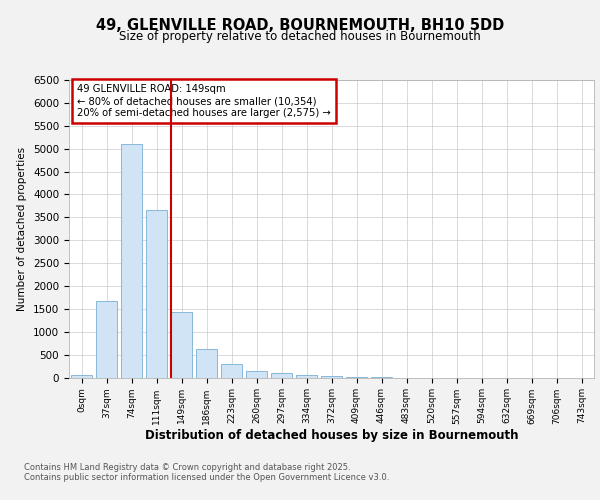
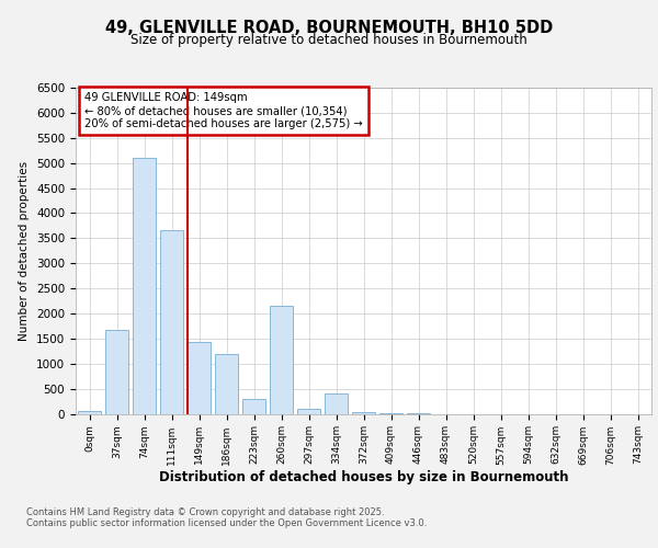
186sqm: 620 -> 1200
260sqm: 150 -> 2150
334sqm: 60 -> 400
